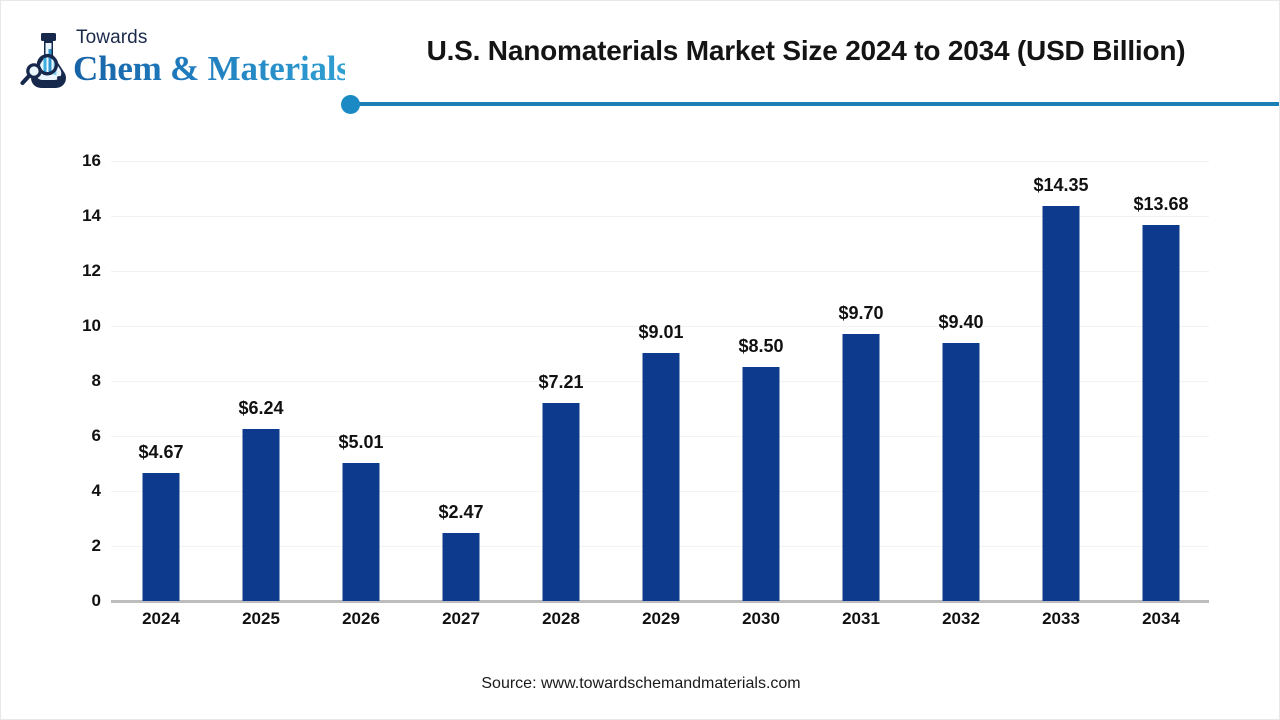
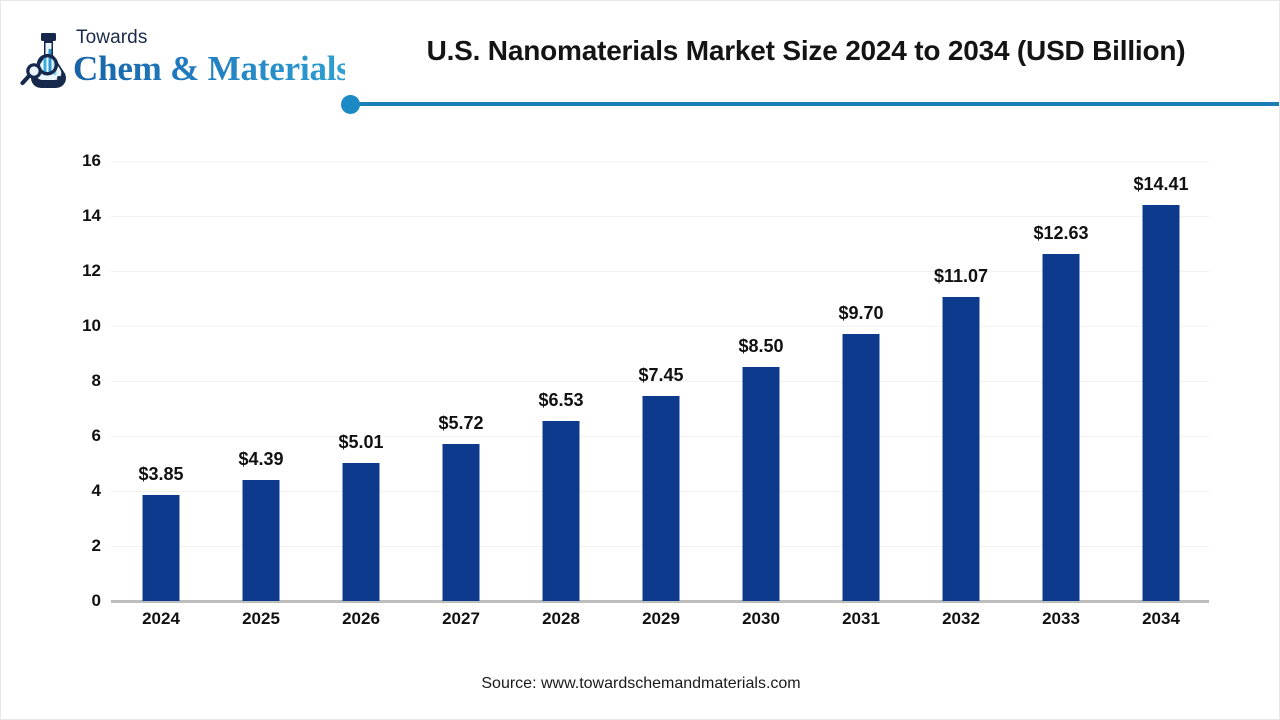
2024: $4.67 -> $3.85
2025: $6.24 -> $4.39
2027: $2.47 -> $5.72
2028: $7.21 -> $6.53
2029: $9.01 -> $7.45
2032: $9.40 -> $11.07
2033: $14.35 -> $12.63
2034: $13.68 -> $14.41
